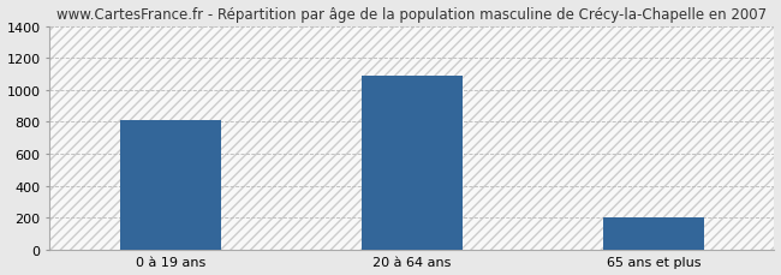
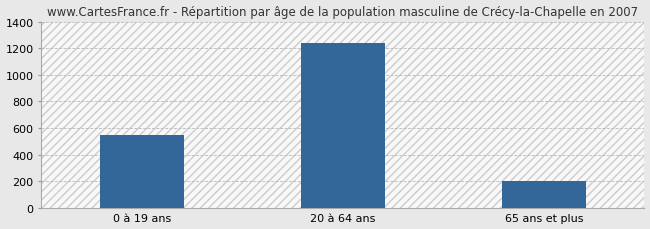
0 à 19 ans: 810 -> 550
20 à 64 ans: 1090 -> 1240
